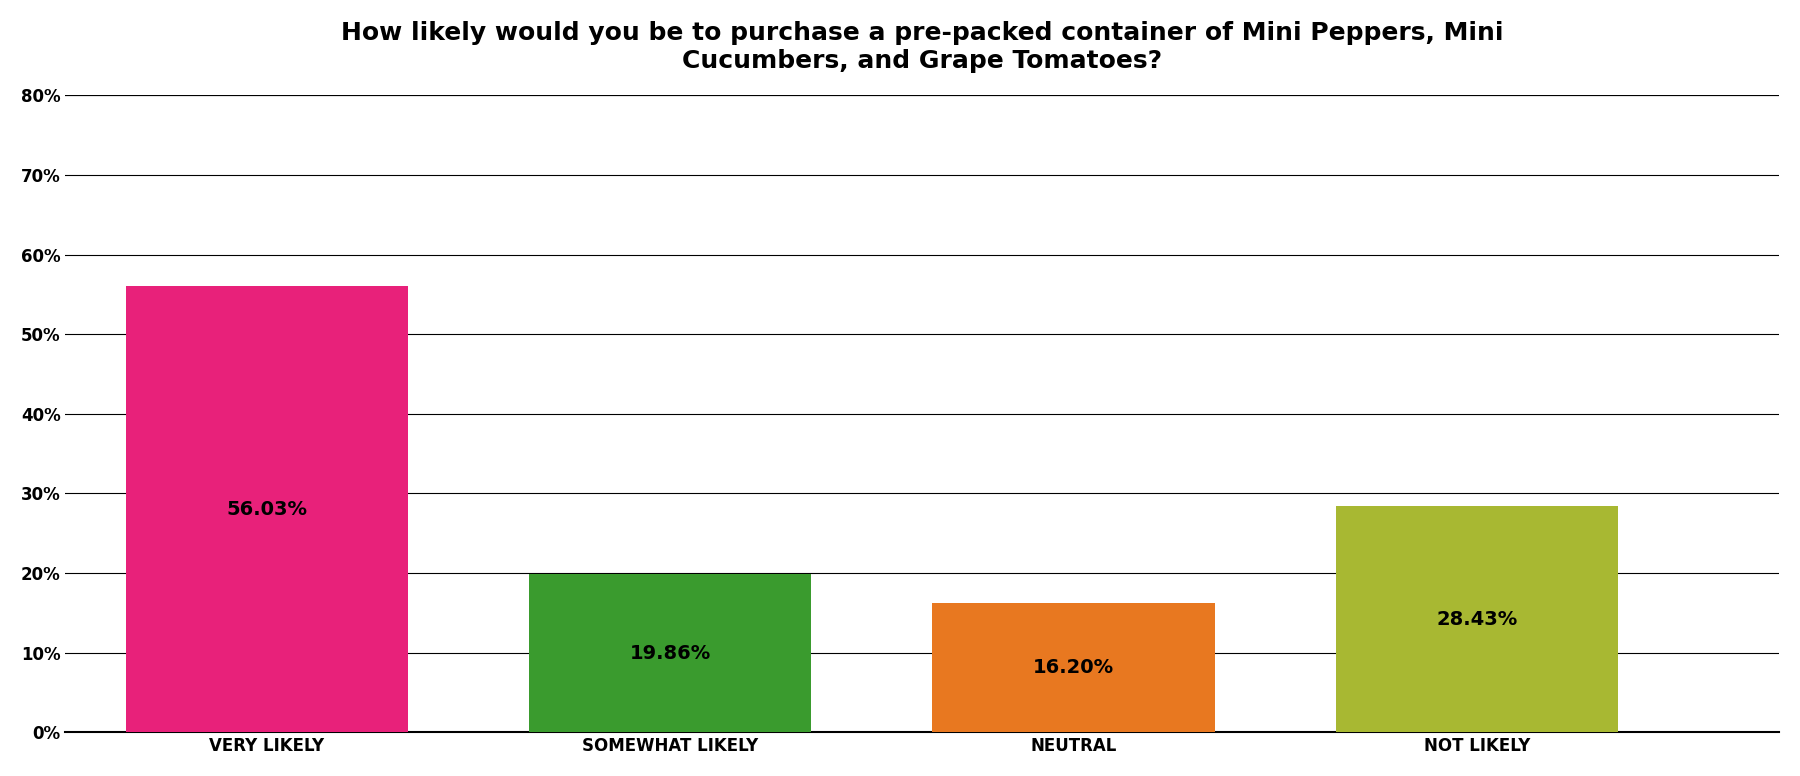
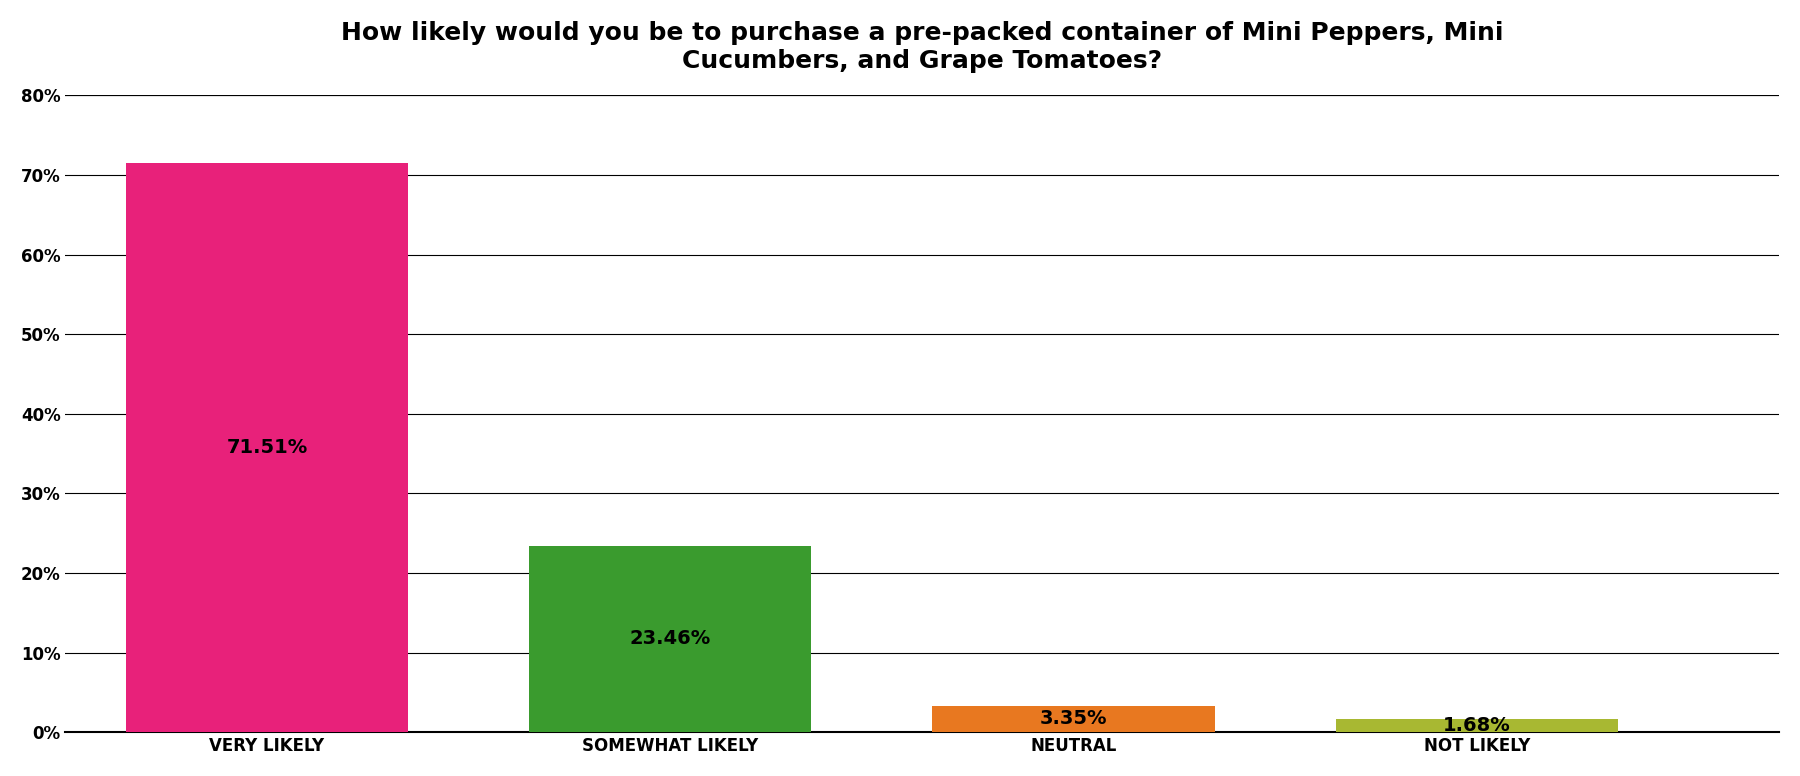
VERY LIKELY: 56.03% -> 71.51%
SOMEWHAT LIKELY: 19.86% -> 23.46%
NEUTRAL: 16.20% -> 3.35%
NOT LIKELY: 28.43% -> 1.68%
